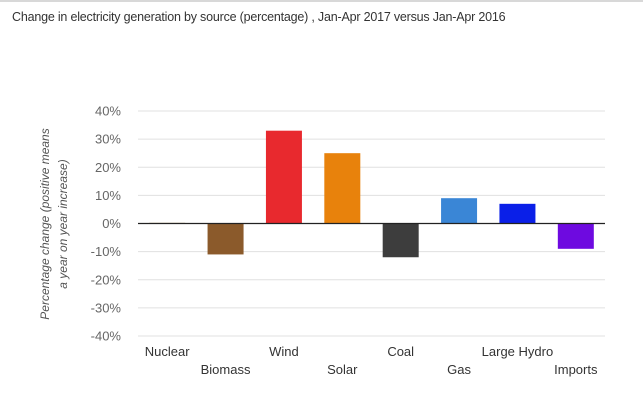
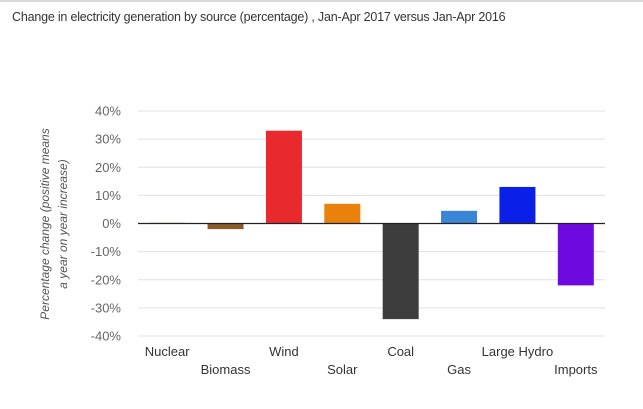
Biomass: -11% -> -2%
Solar: 25% -> 7%
Coal: -12% -> -34%
Gas: 9% -> 4%
Large Hydro: 7% -> 13%
Imports: -9% -> -22%
